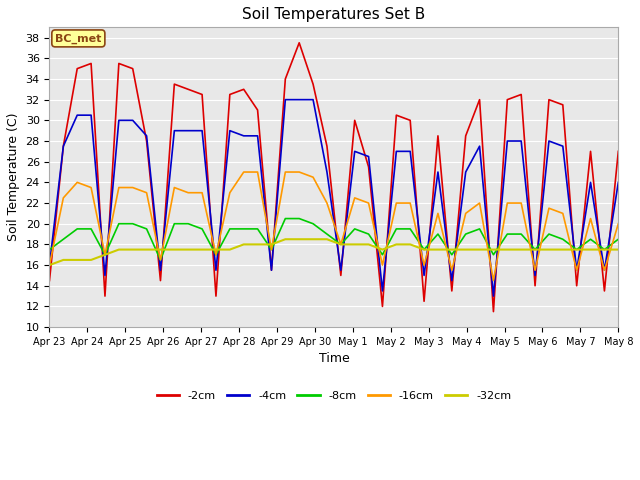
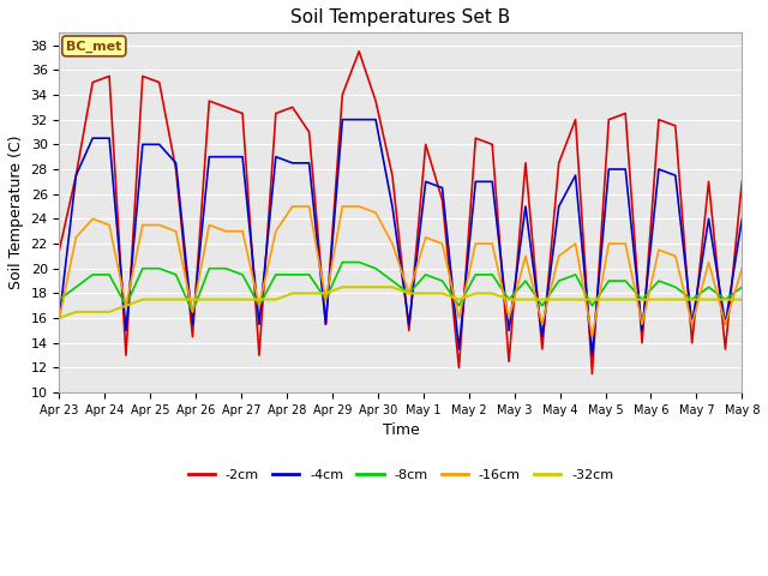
-2cm/Apr 23: 14.5 -> 21.5
